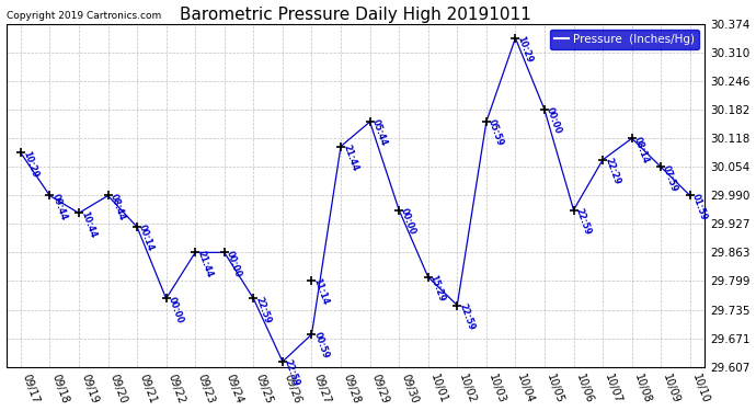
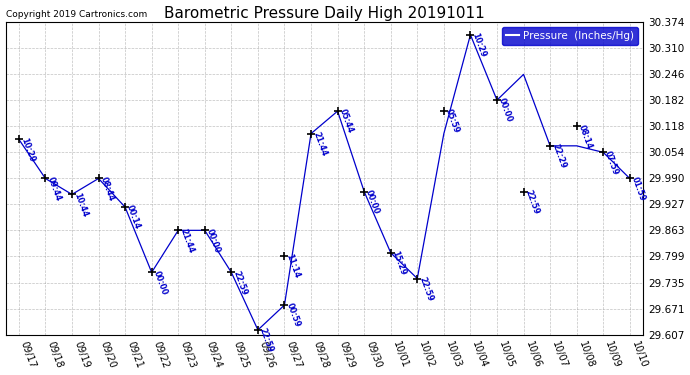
10/03: 30.155 -> 30.100
10/06: 29.958 -> 30.245
10/08: 30.118 -> 30.070
